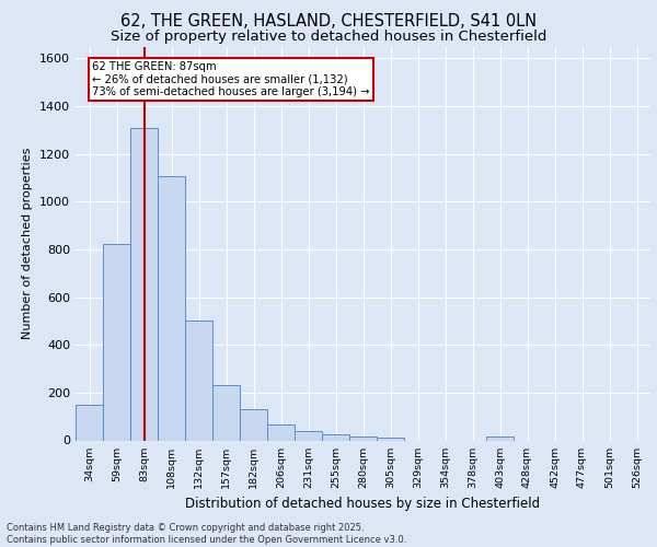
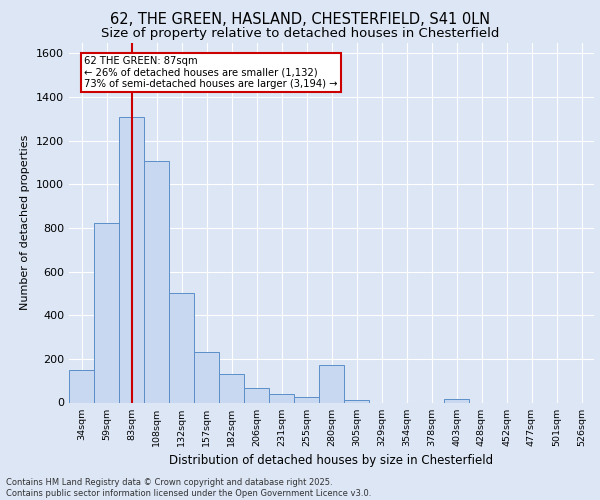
280sqm: 15 -> 170
